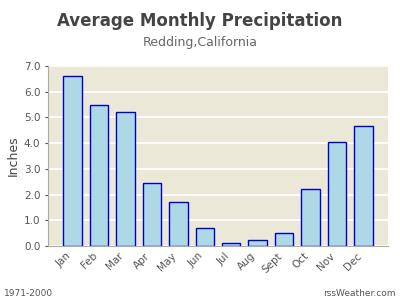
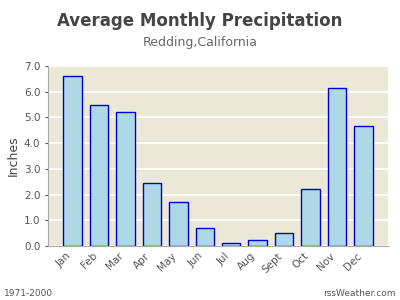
Nov: 4.05 -> 6.15
